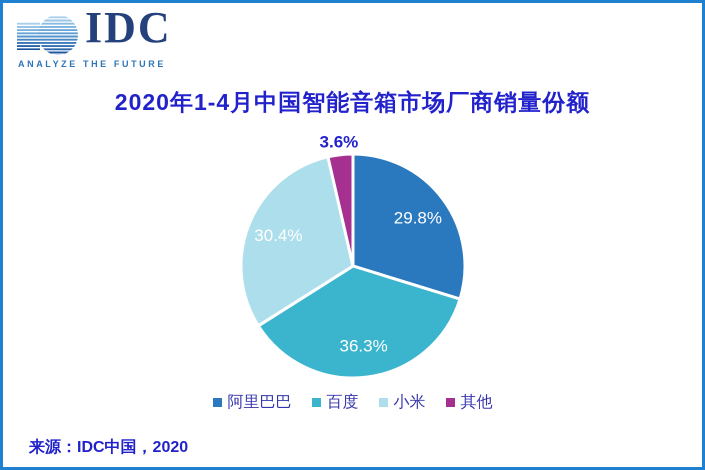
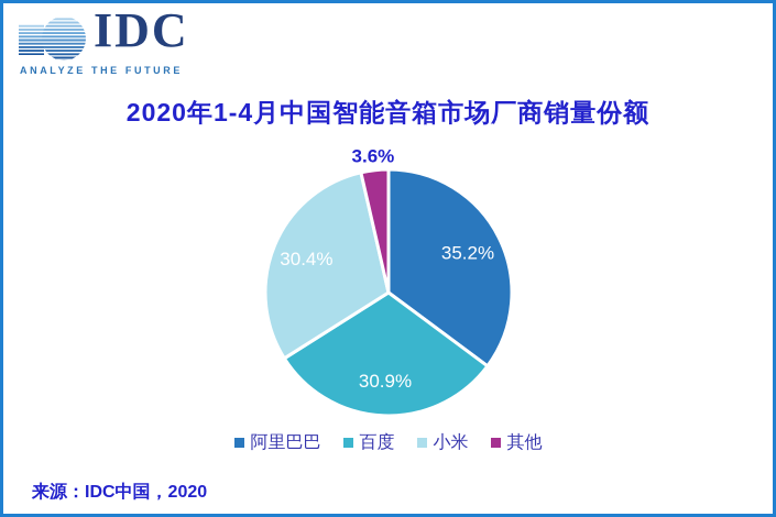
阿里巴巴: 29.8% -> 35.2%
百度: 36.3% -> 30.9%
